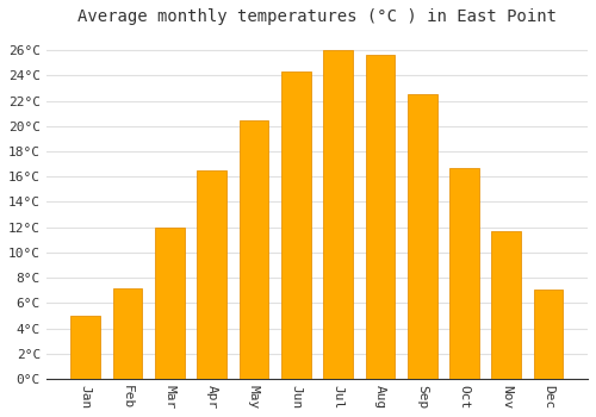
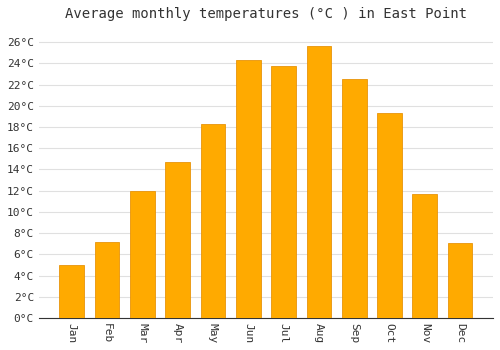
Apr: 16.5°C -> 14.7°C
May: 20.5°C -> 18.3°C
Jul: 26.0°C -> 23.8°C
Oct: 16.7°C -> 19.3°C
